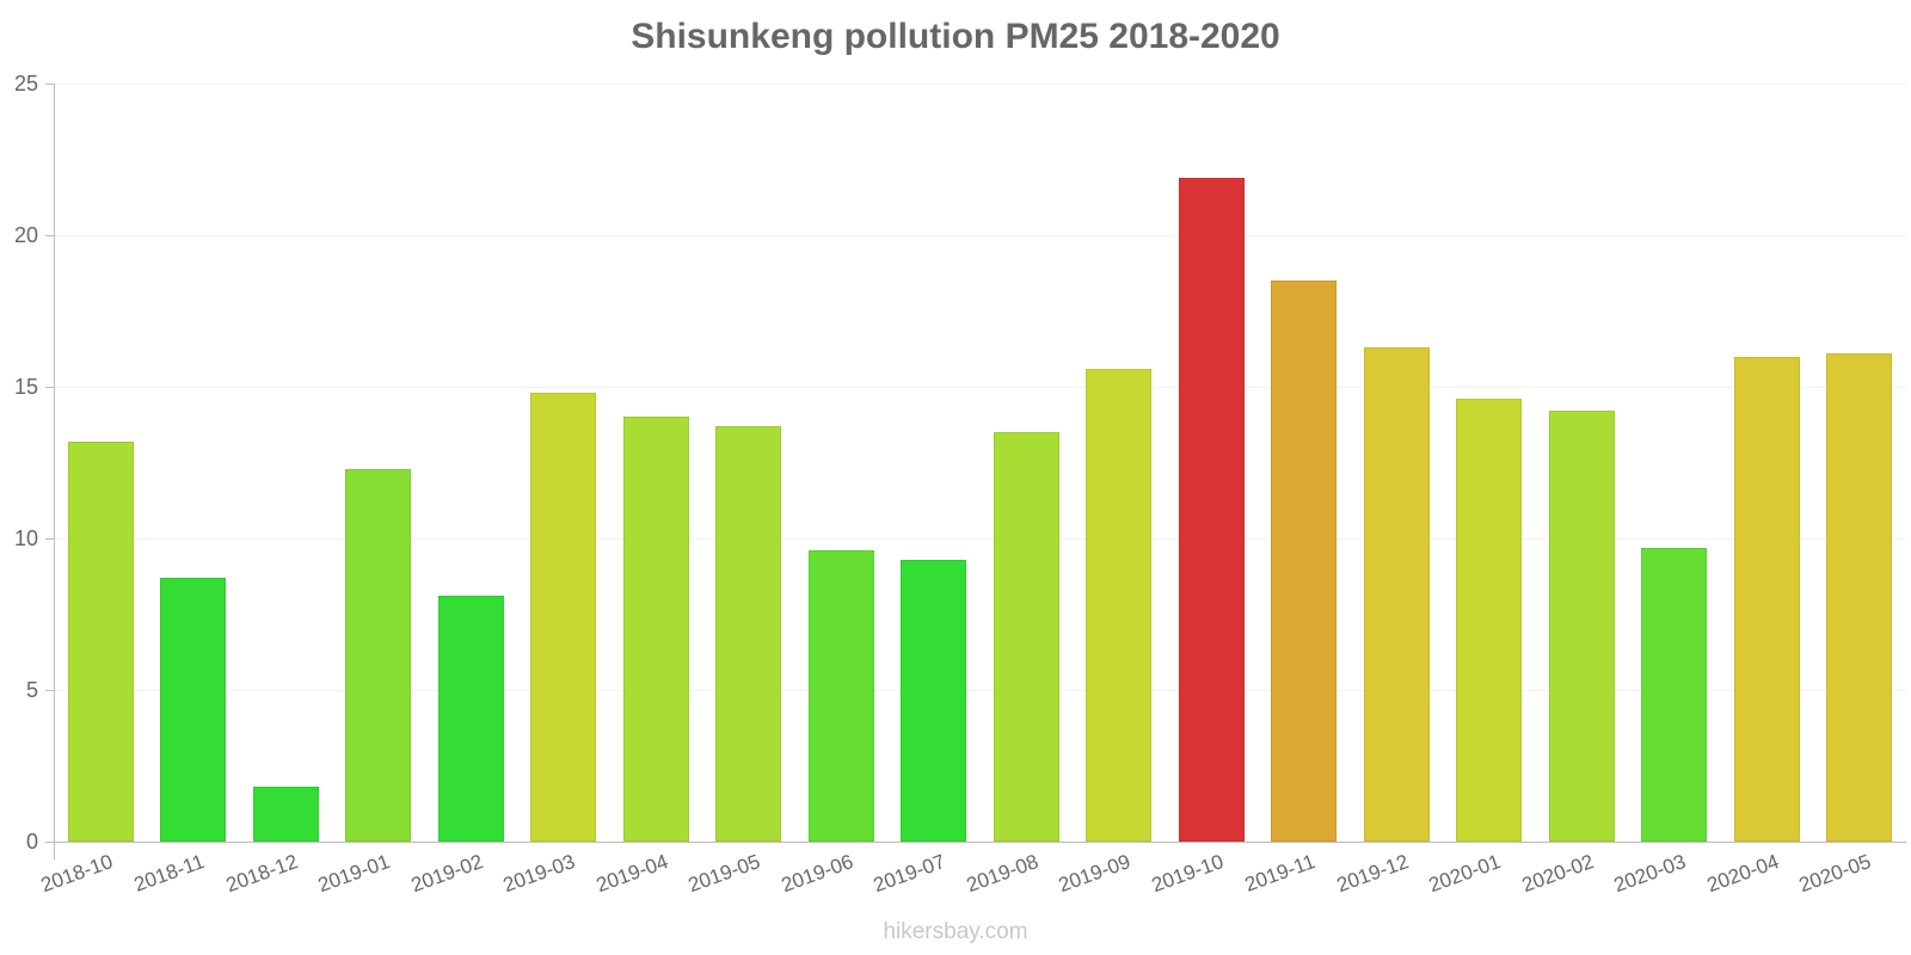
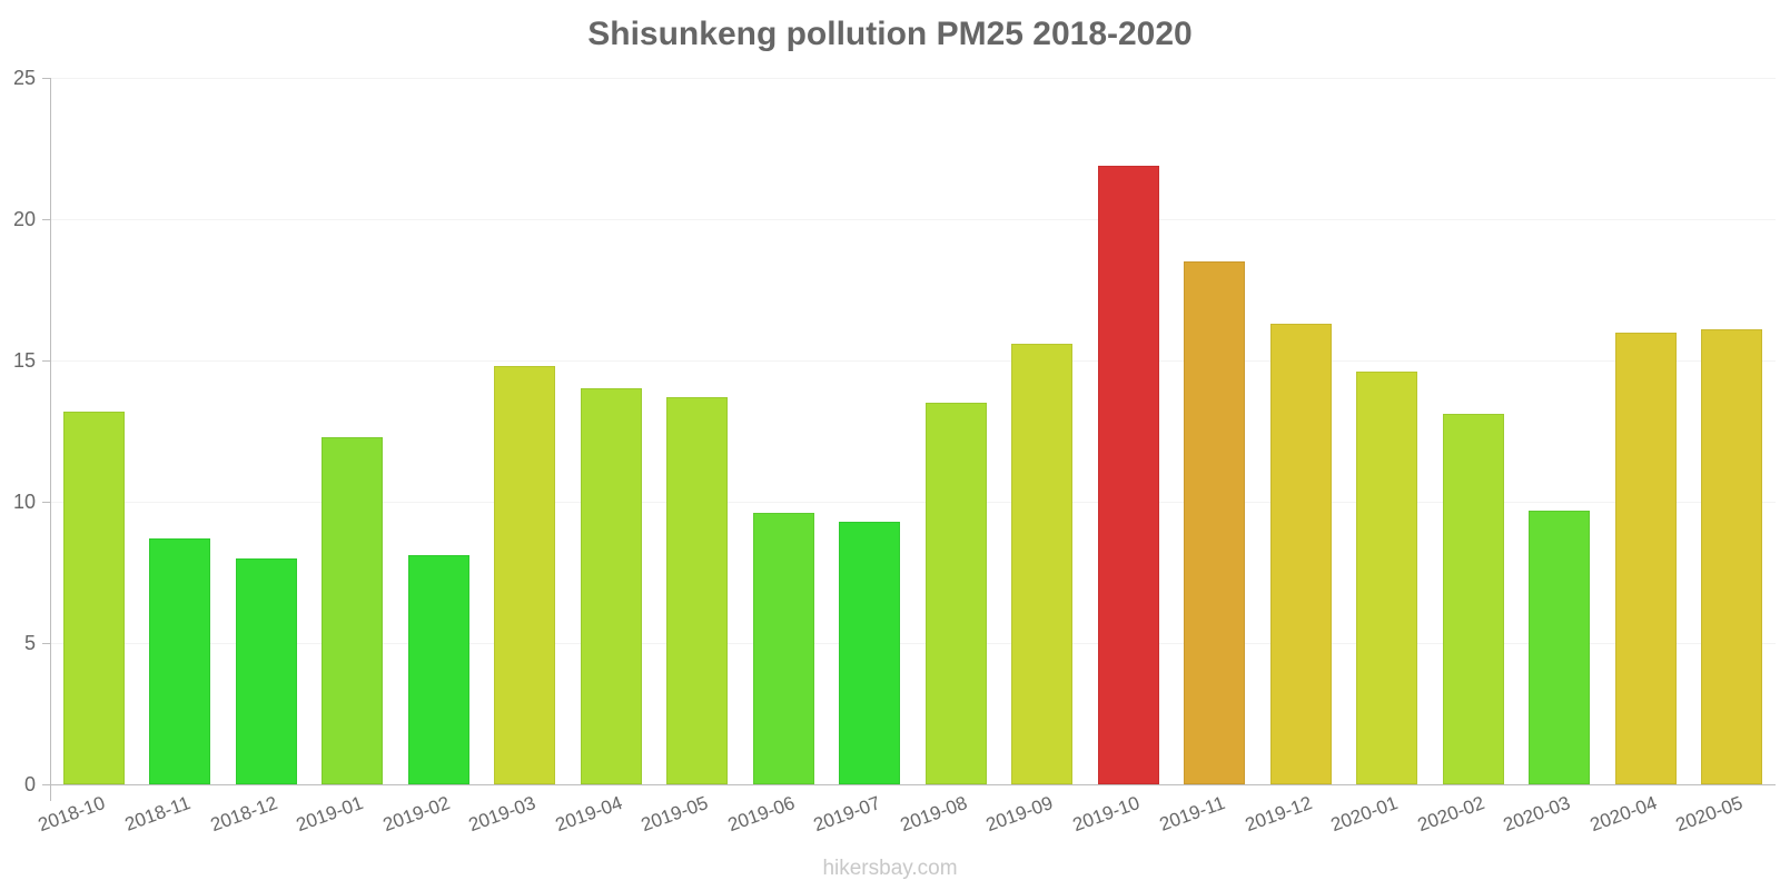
2018-12: 1.8 -> 8.0
2020-02: 14.2 -> 13.1
